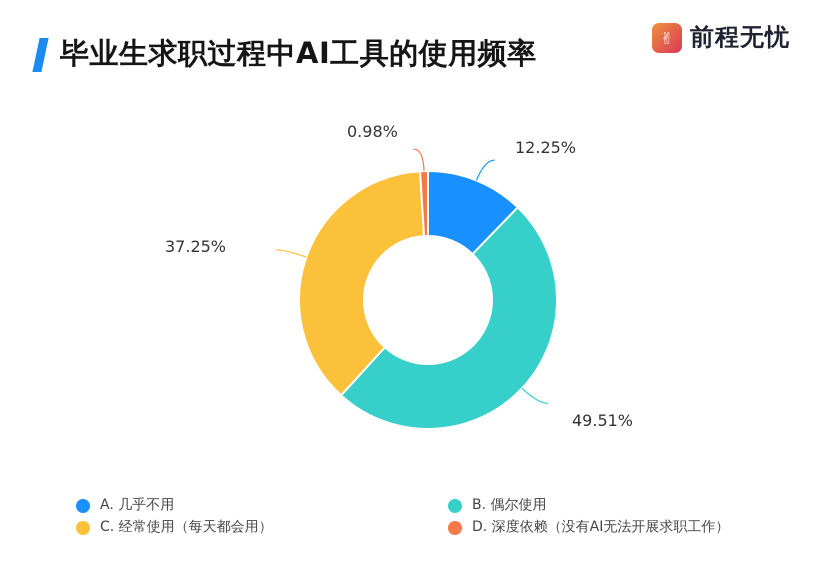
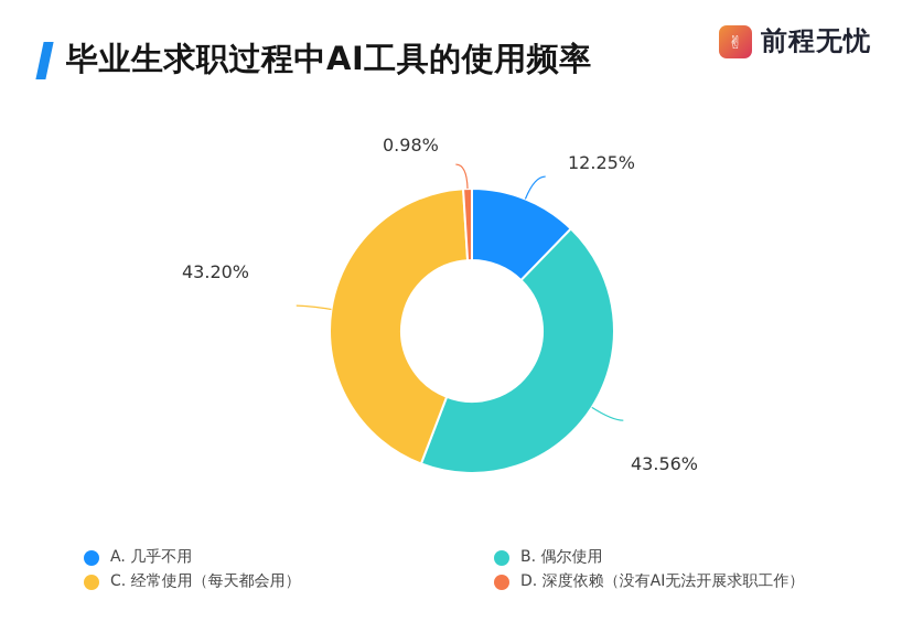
B. 偶尔使用: 49.51% -> 43.56%
C. 经常使用（每天都会用）: 37.25% -> 43.20%
